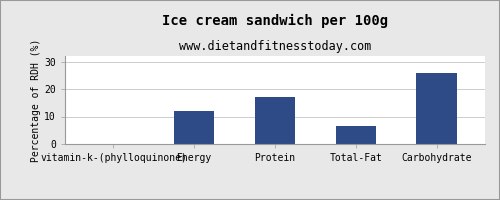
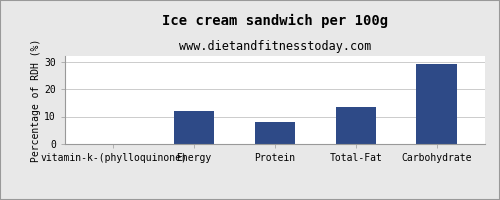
Protein: 17.0 -> 8.0
Total-Fat: 6.5 -> 13.5
Carbohydrate: 26.0 -> 29.0
